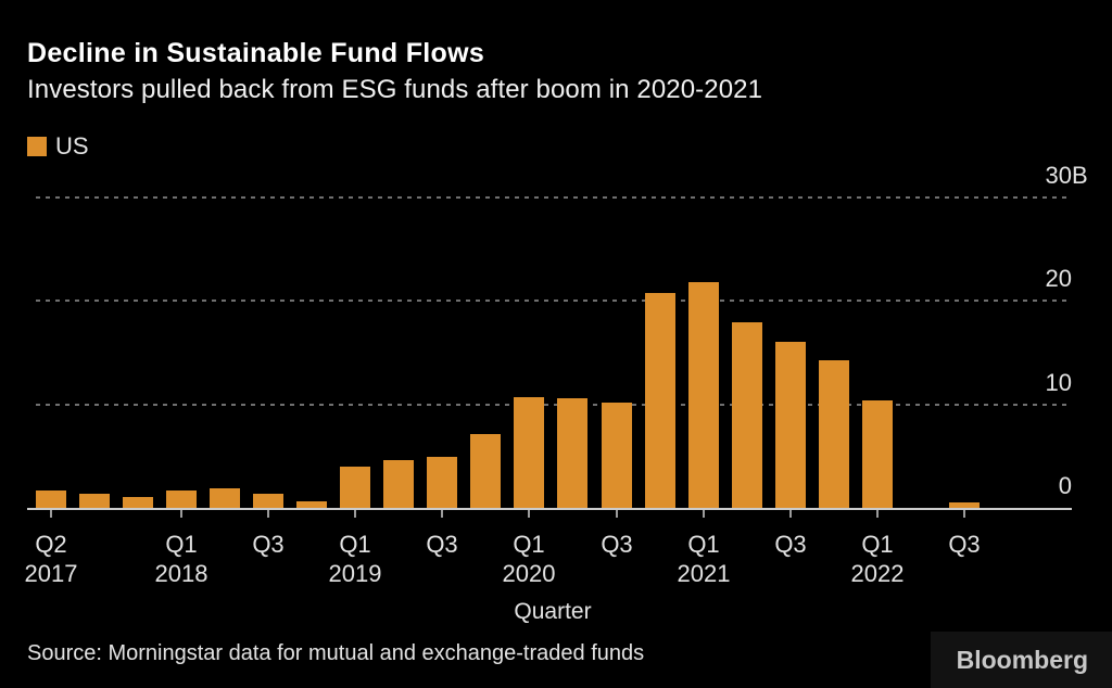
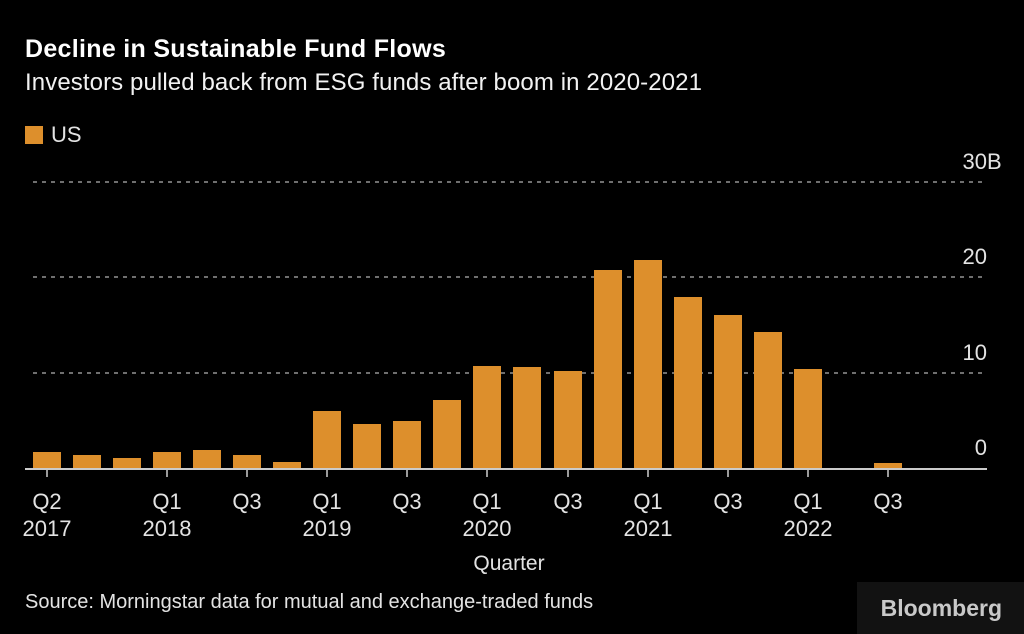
Q1 2019: 4 -> 6
